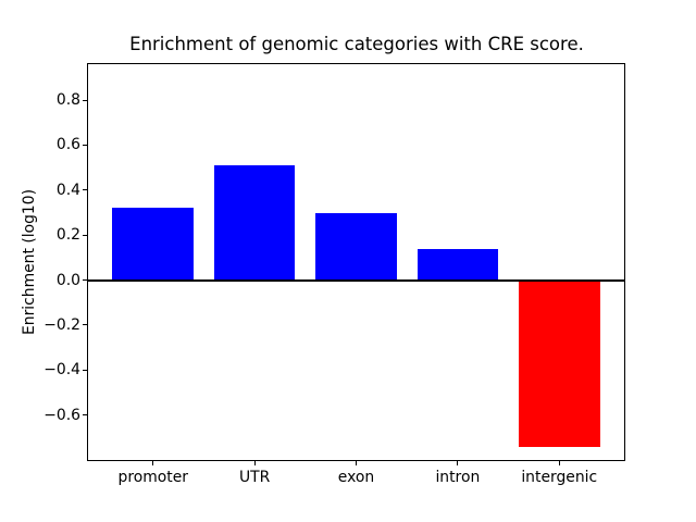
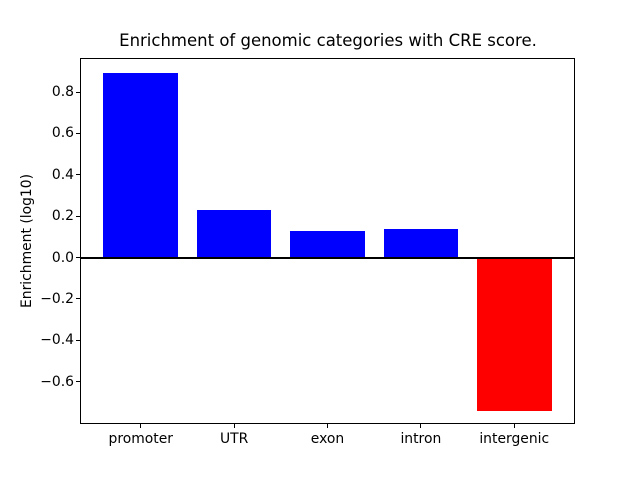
promoter: 0.32 -> 0.89
UTR: 0.51 -> 0.23
exon: 0.30 -> 0.13
